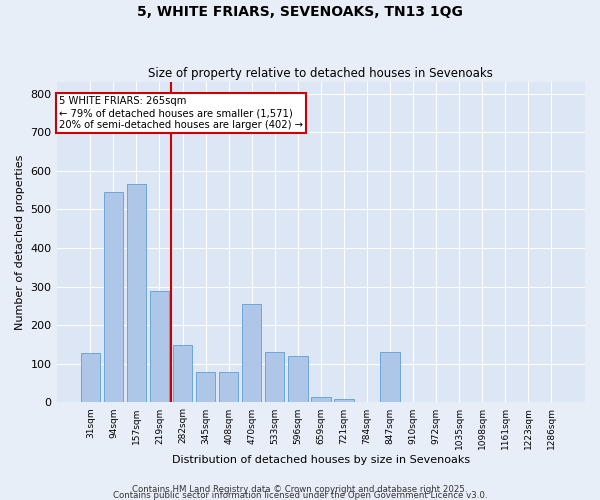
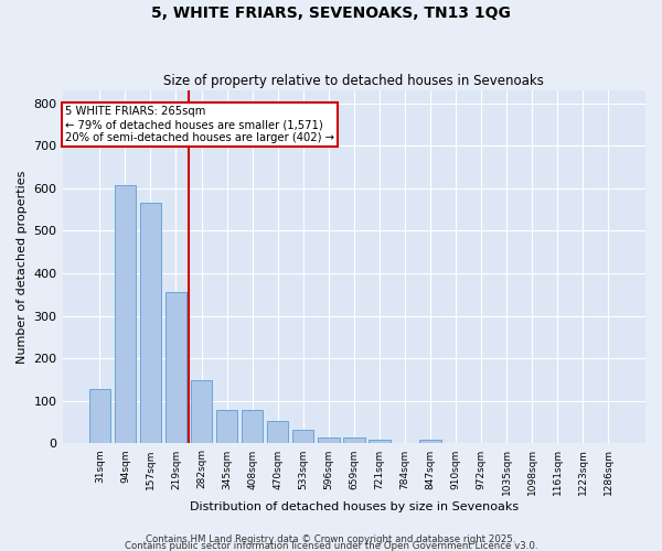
94sqm: 545 -> 607
219sqm: 290 -> 355
470sqm: 255 -> 52
533sqm: 130 -> 31
596sqm: 120 -> 13
847sqm: 130 -> 8
